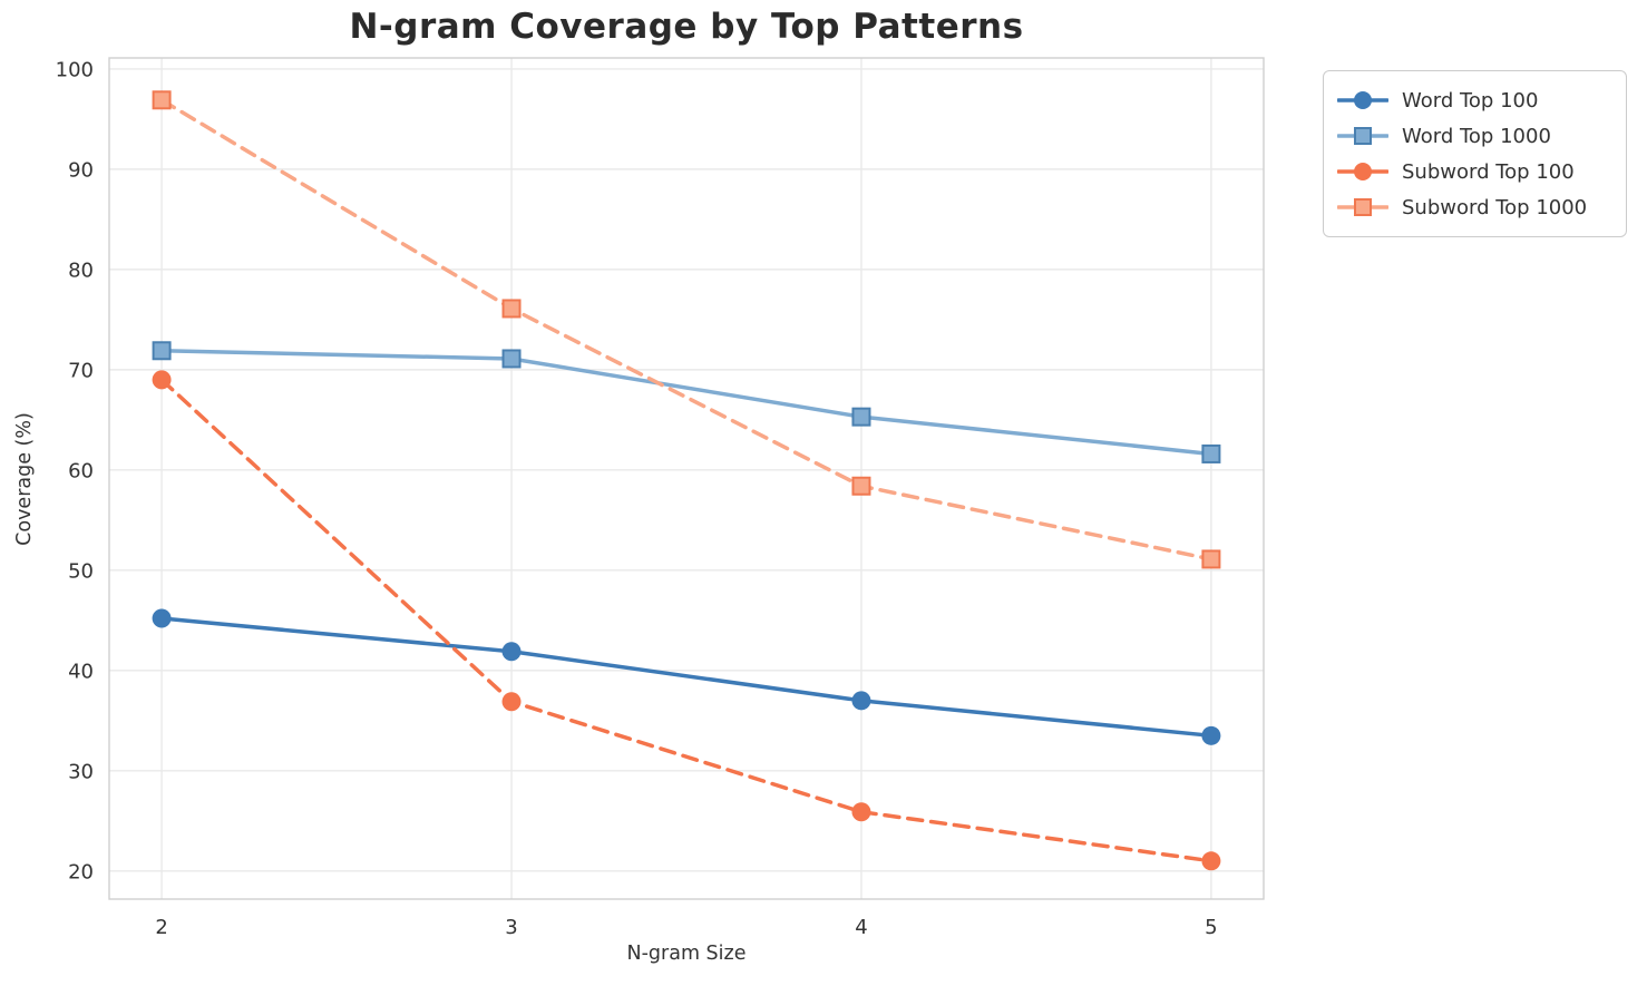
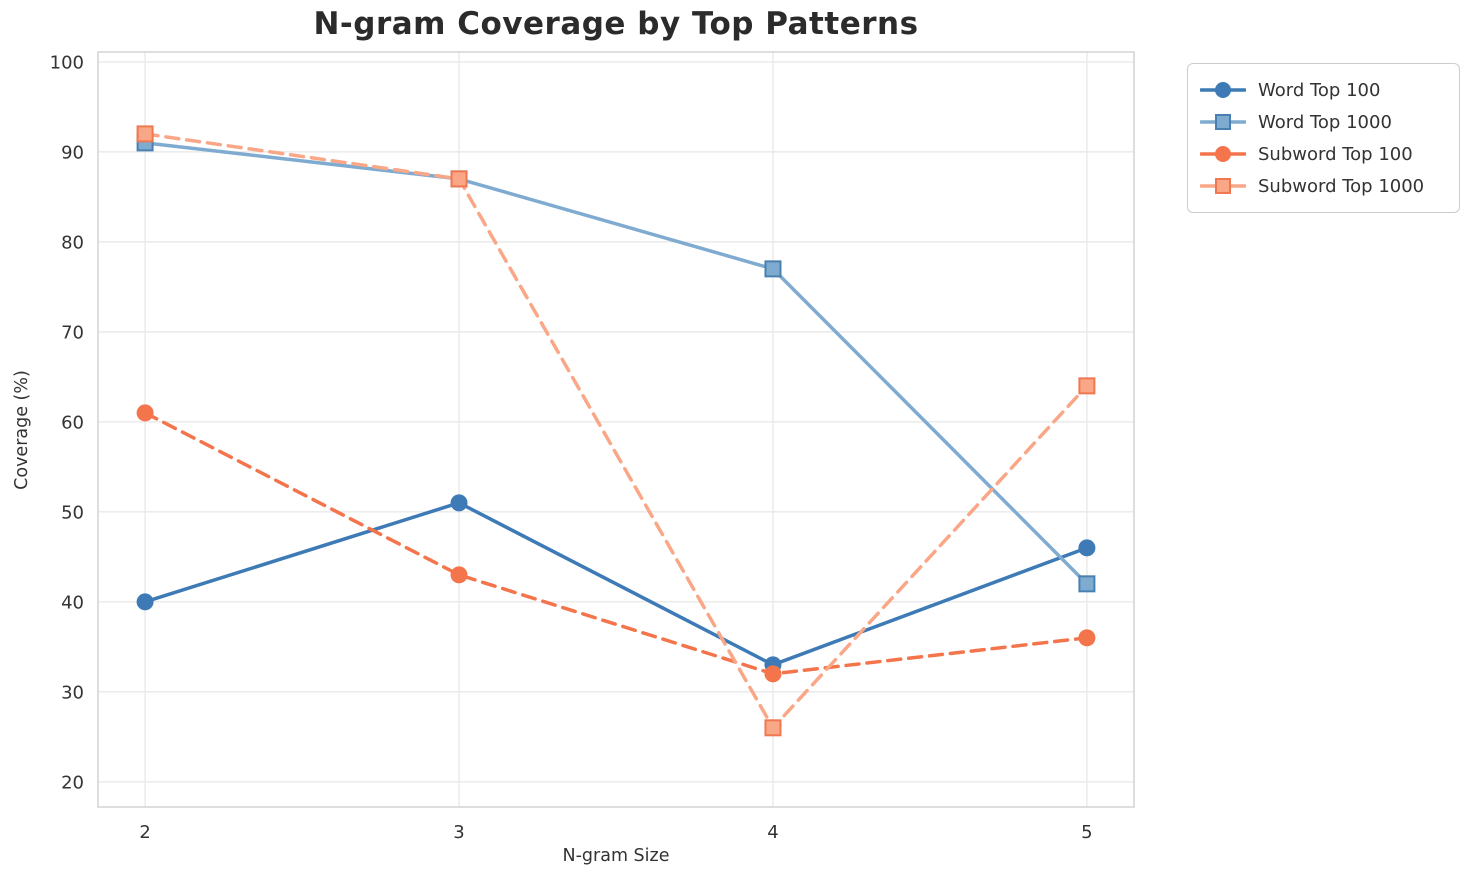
Word Top 100/2: 45 -> 40
Word Top 1000/2: 72 -> 91
Subword Top 100/2: 69 -> 61
Subword Top 1000/2: 97 -> 92
Word Top 100/3: 42 -> 51
Word Top 1000/3: 71 -> 87
Subword Top 100/3: 37 -> 43
Subword Top 1000/3: 76 -> 87
Word Top 100/4: 37 -> 33
Word Top 1000/4: 65 -> 77
Subword Top 100/4: 26 -> 32
Subword Top 1000/4: 58 -> 26
Word Top 100/5: 34 -> 46
Word Top 1000/5: 62 -> 42
Subword Top 100/5: 21 -> 36
Subword Top 1000/5: 51 -> 64
